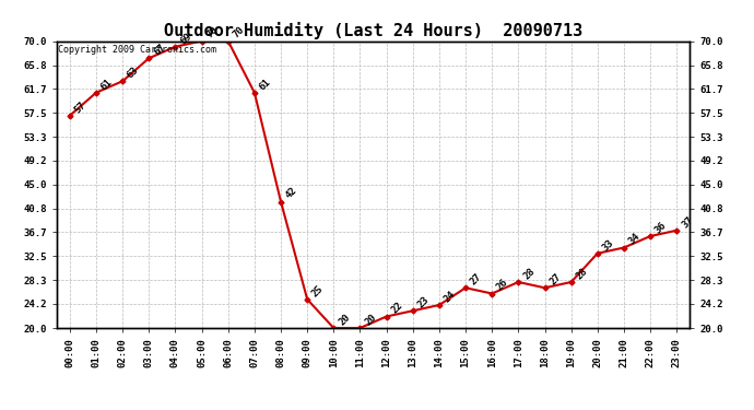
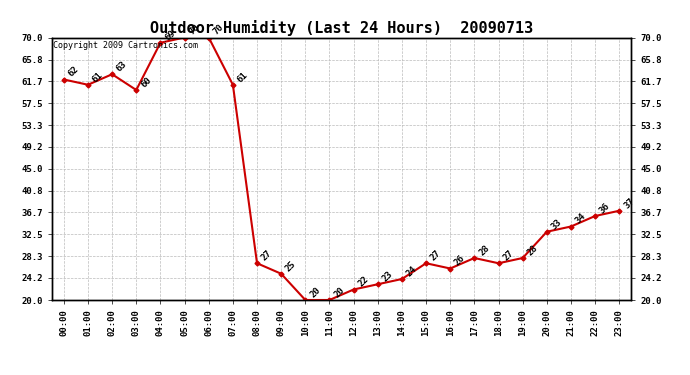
00:00: 57 -> 62
03:00: 67 -> 60
08:00: 42 -> 27
